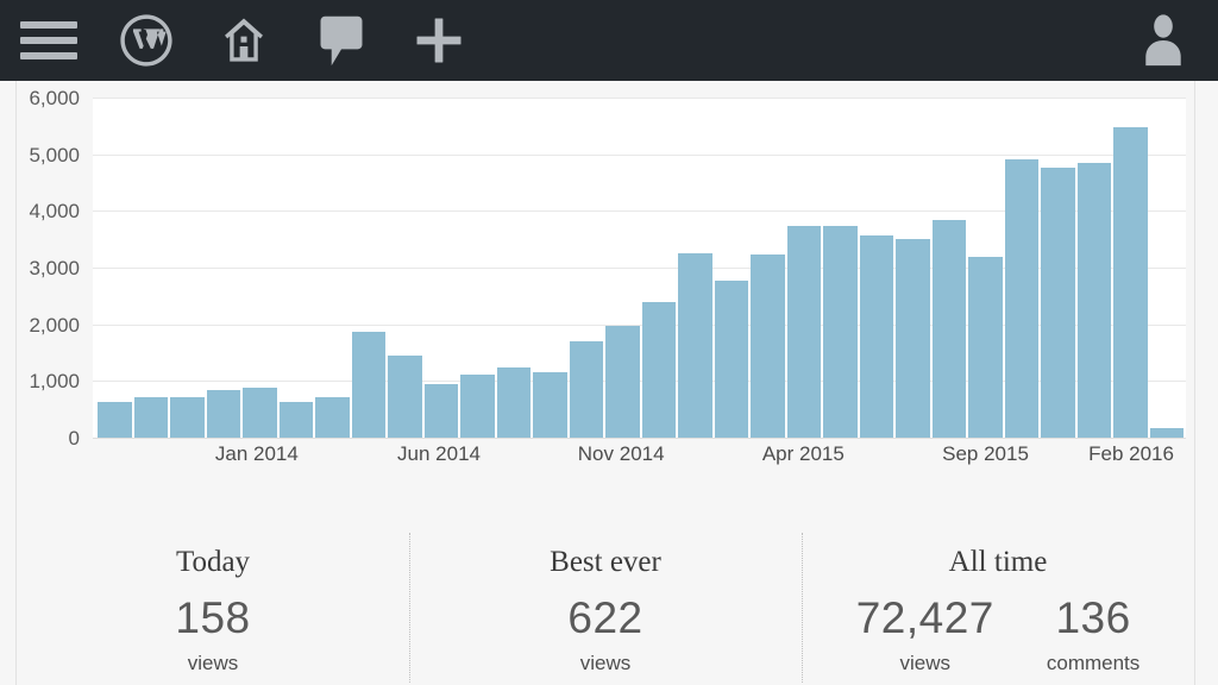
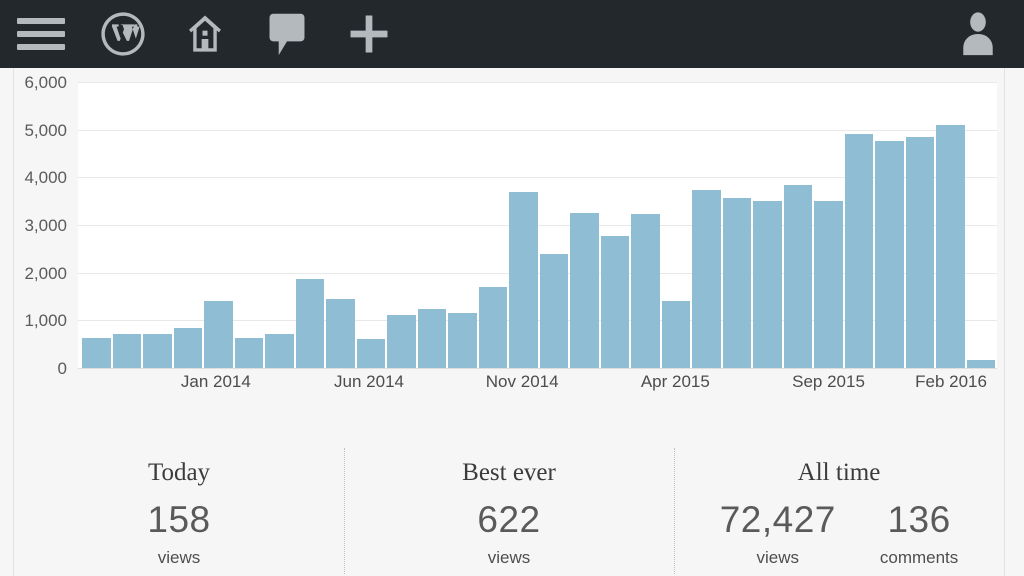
Jan 2014: 900 -> 1400
Jun 2014: 1000 -> 600
Nov 2014: 2000 -> 3700
Apr 2015: 3700 -> 1400
Sep 2015: 3200 -> 3500
Feb 2016: 5500 -> 5100
